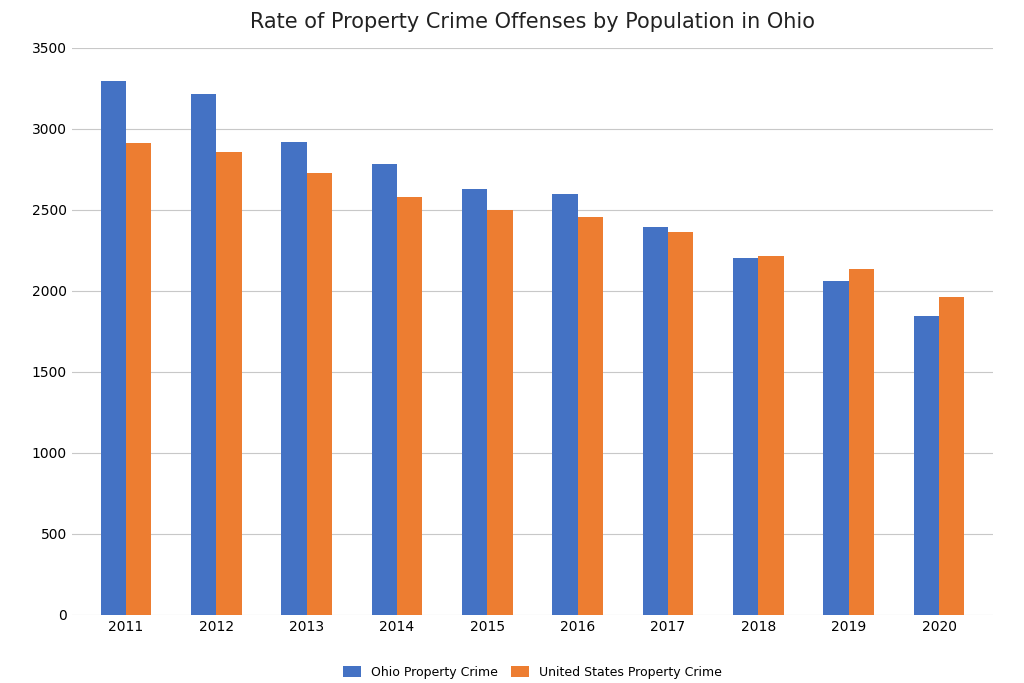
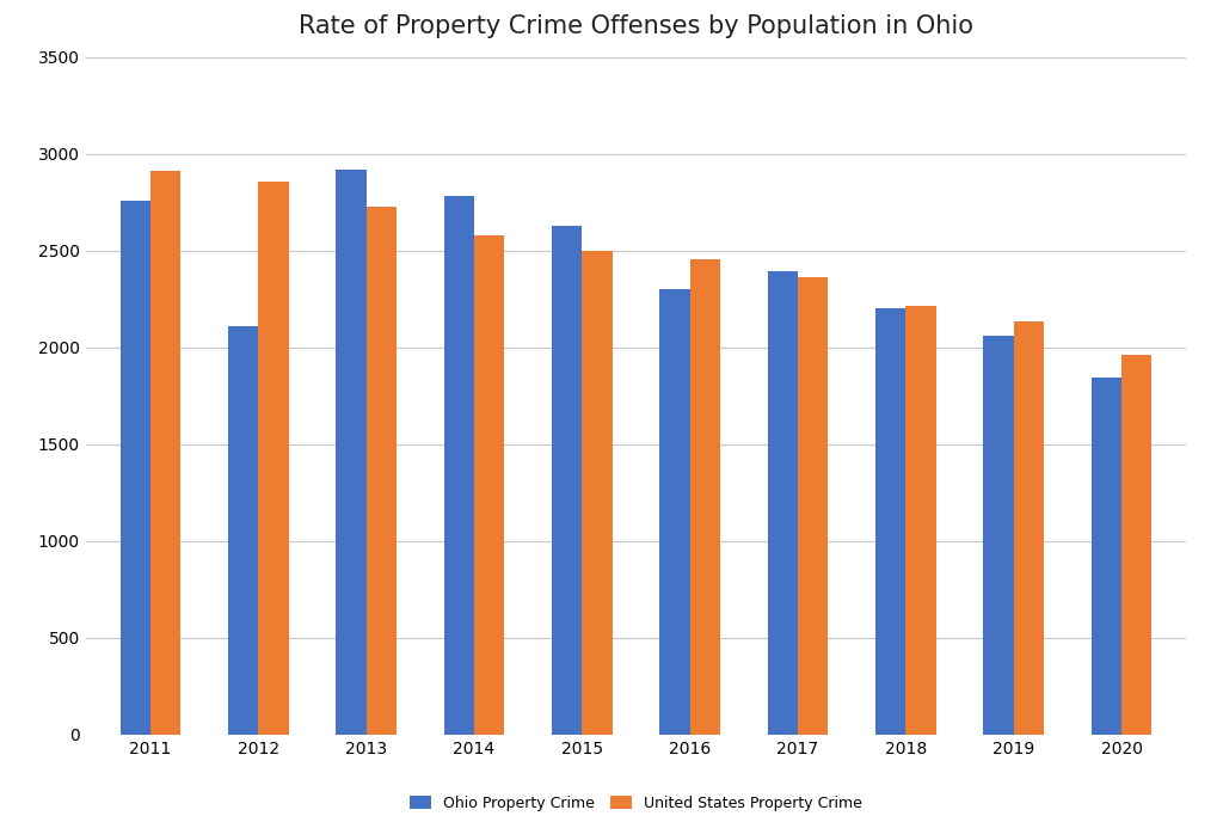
Ohio Property Crime/2011: 3300 -> 2760
Ohio Property Crime/2012: 3220 -> 2110
Ohio Property Crime/2016: 2600 -> 2300
